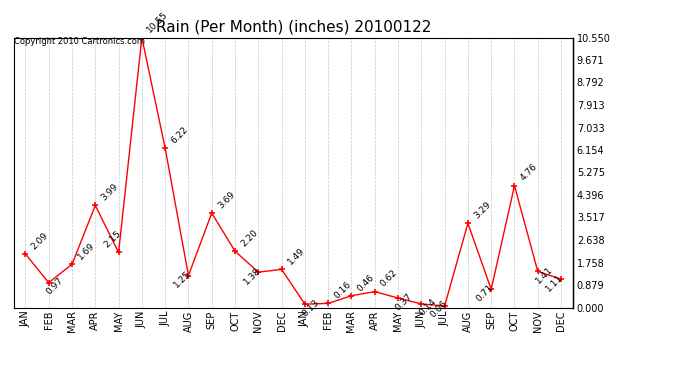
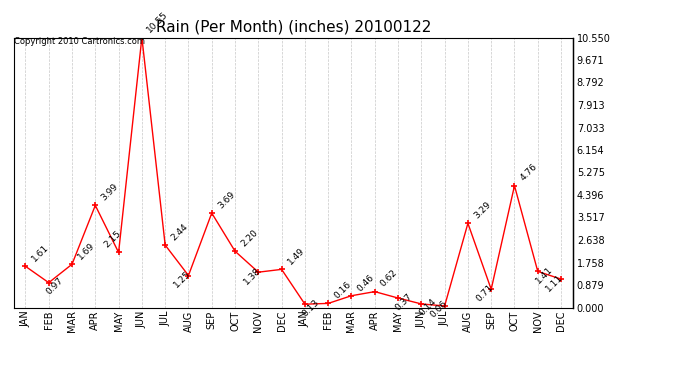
JAN: 2.09 -> 1.61
JUL: 6.22 -> 2.44
